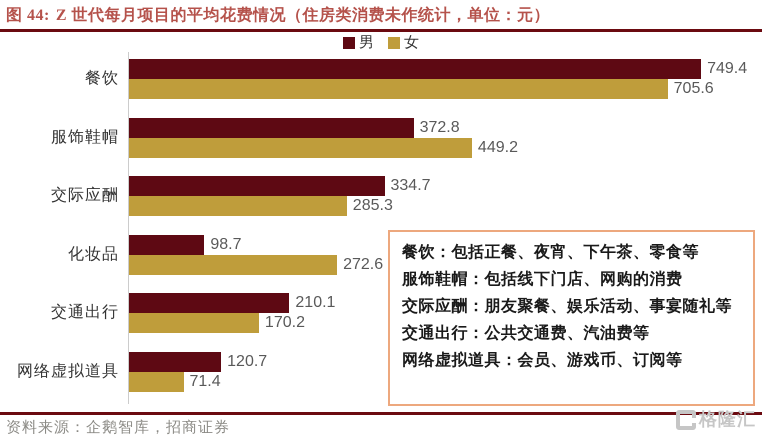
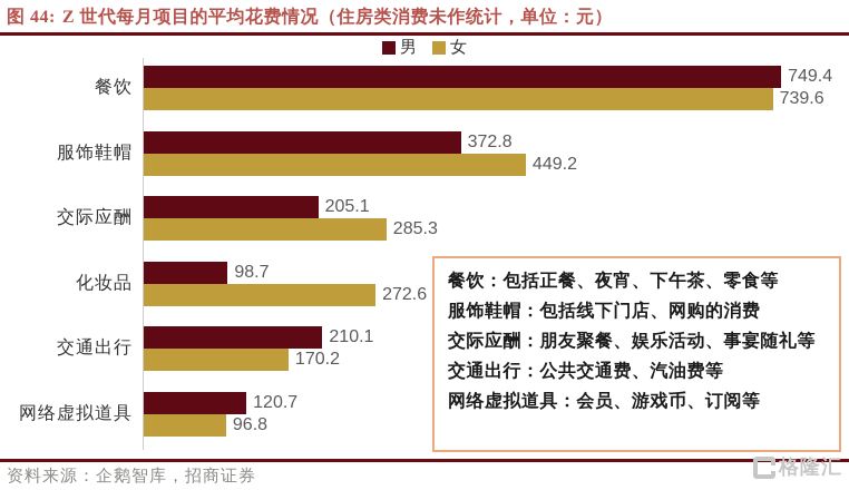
女/餐饮: 705.6 -> 739.6
男/交际应酬: 334.7 -> 205.1
女/网络虚拟道具: 71.4 -> 96.8
